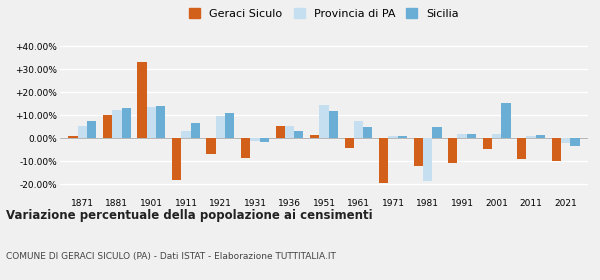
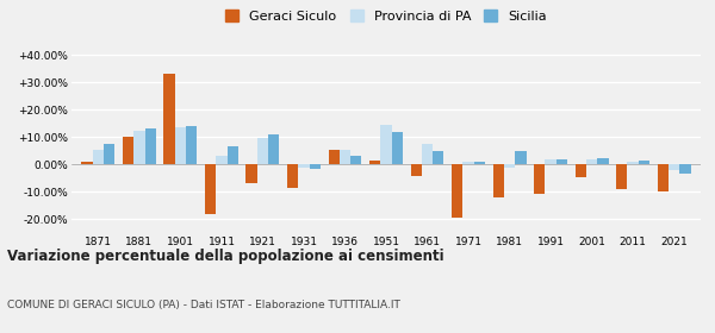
Provincia di PA/1981: -18.5% -> -1.0%
Sicilia/2001: 15.5% -> 2.5%
